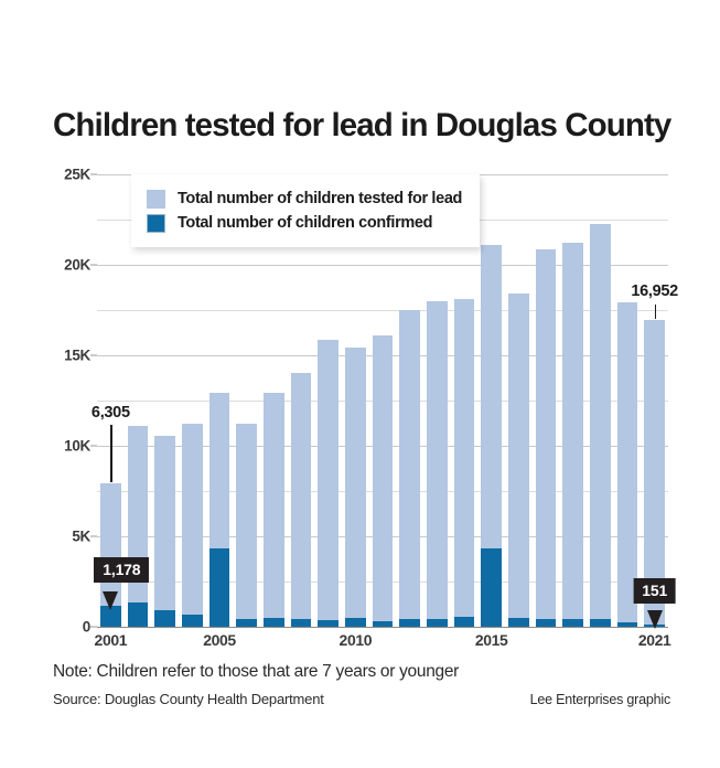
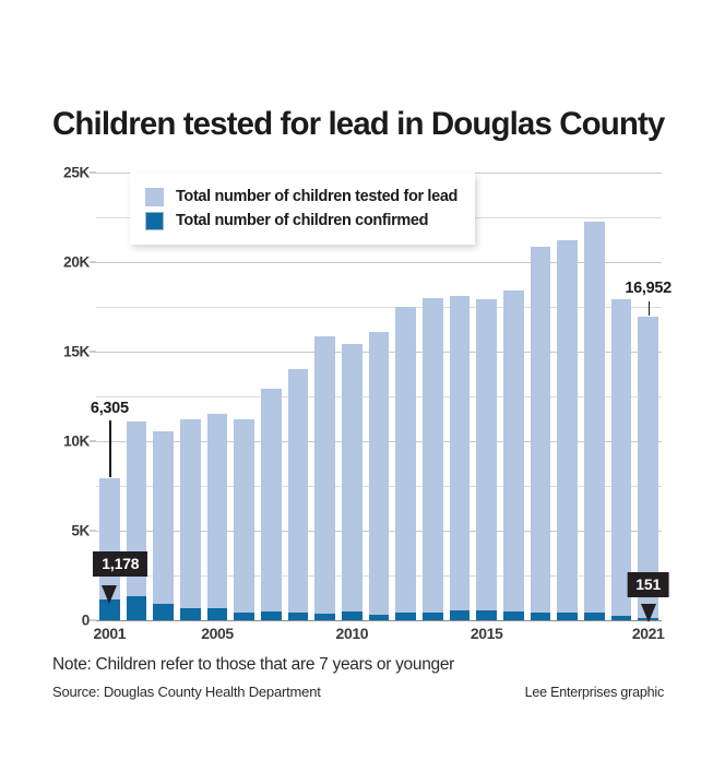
Total number of children tested for lead/2005: 12.9K -> 11.5K
Total number of children confirmed/2005: 4.3K -> 0.7K
Total number of children tested for lead/2015: 21.1K -> 17.9K
Total number of children confirmed/2015: 4.3K -> 0.6K
